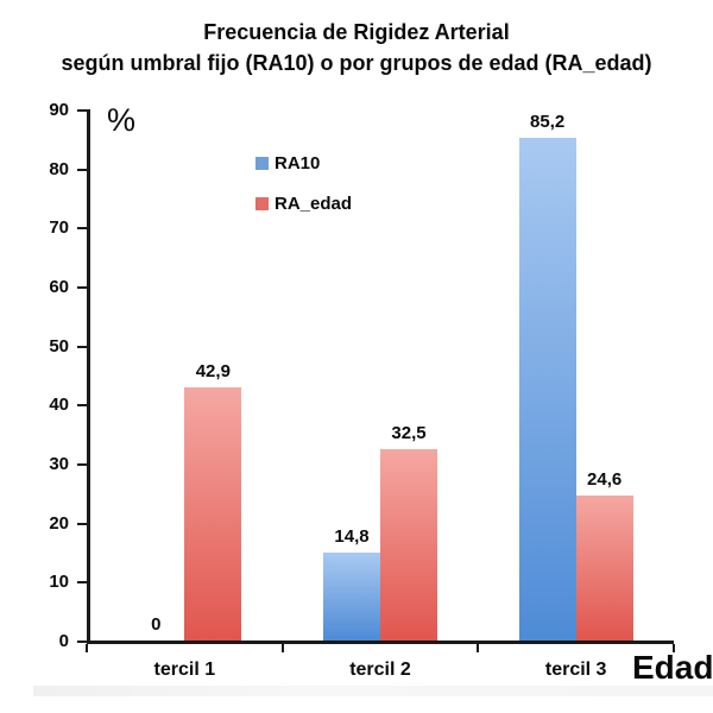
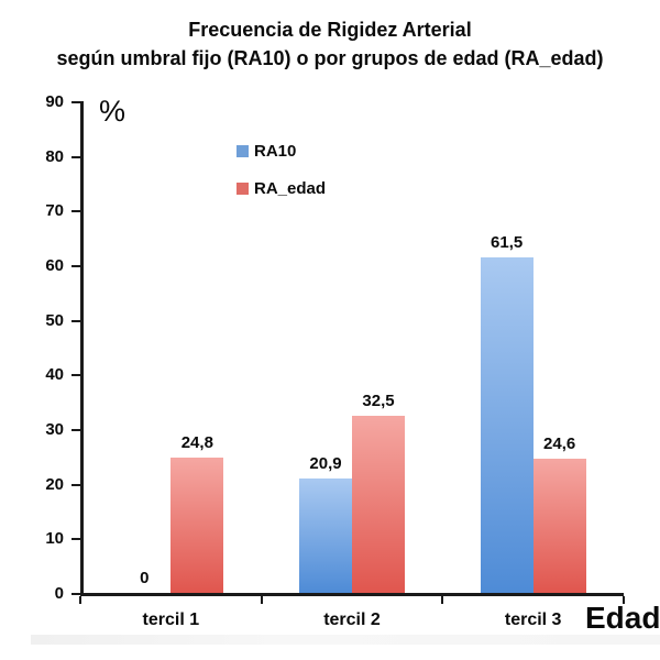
RA_edad/tercil 1: 42,9 -> 24,8
RA10/tercil 2: 14,8 -> 20,9
RA10/tercil 3: 85,2 -> 61,5
